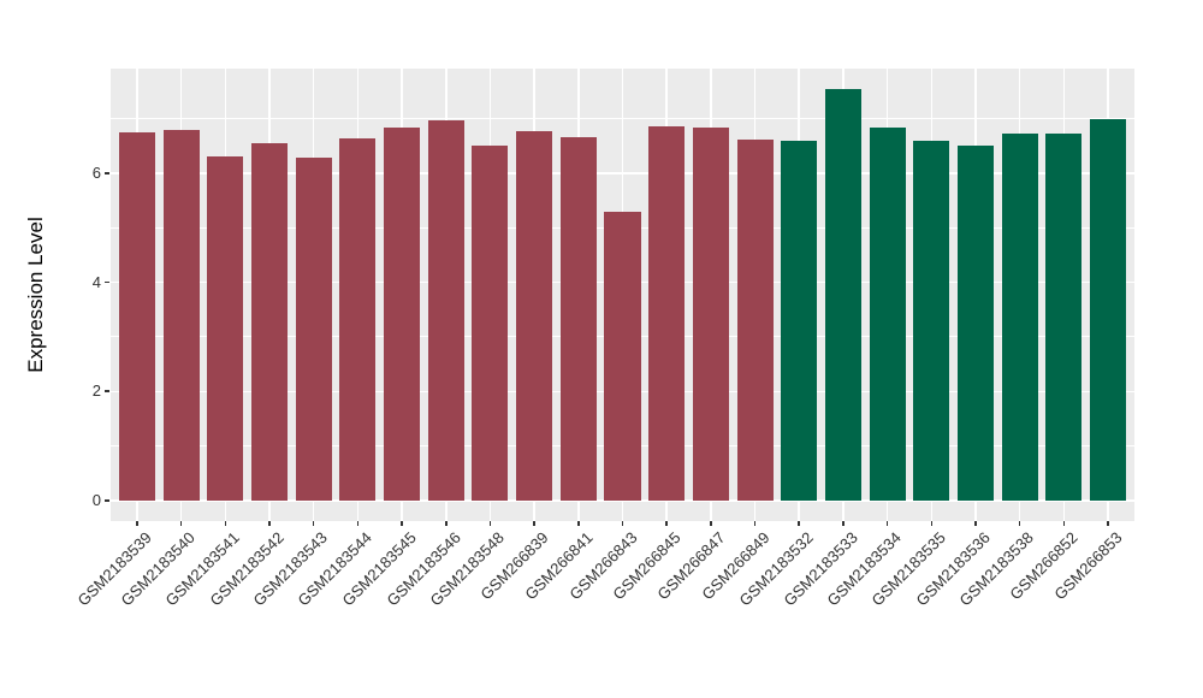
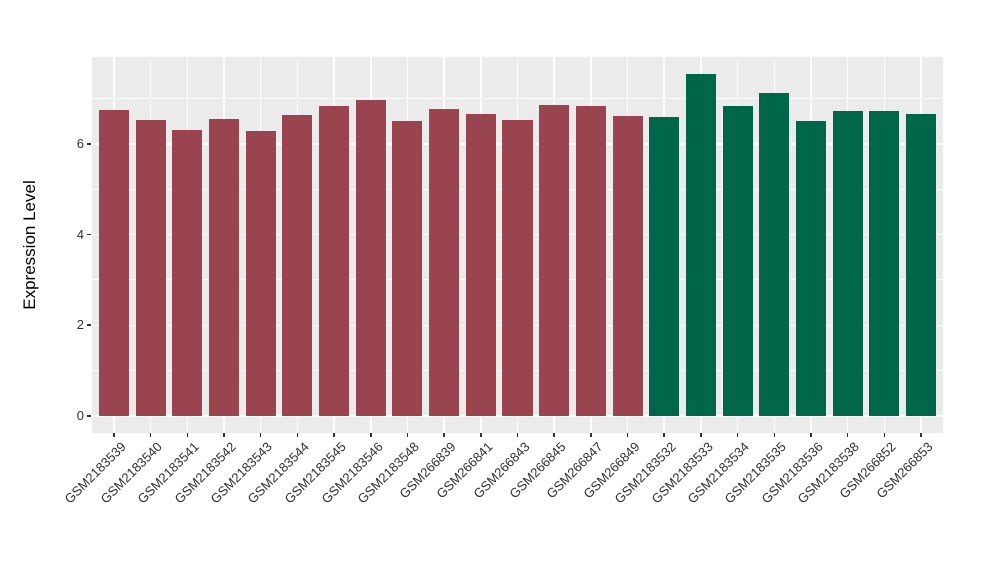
GSM2183540: 6.8 -> 6.5
GSM266843: 5.3 -> 6.5
GSM2183535: 6.6 -> 7.1
GSM266853: 7.0 -> 6.7
